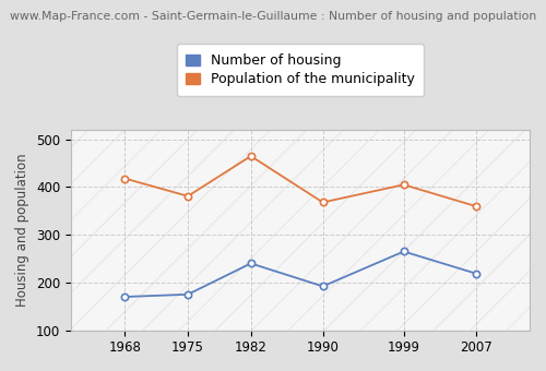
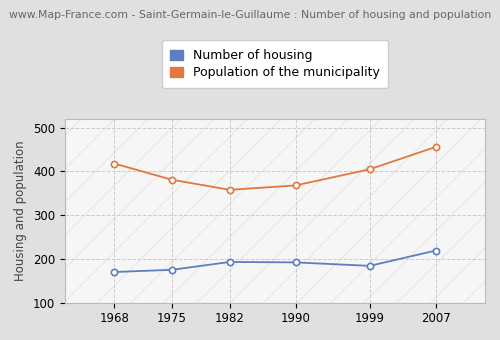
Number of housing/1982: 240 -> 193
Population of the municipality/1982: 465 -> 358
Number of housing/1999: 265 -> 184
Population of the municipality/2007: 360 -> 456
